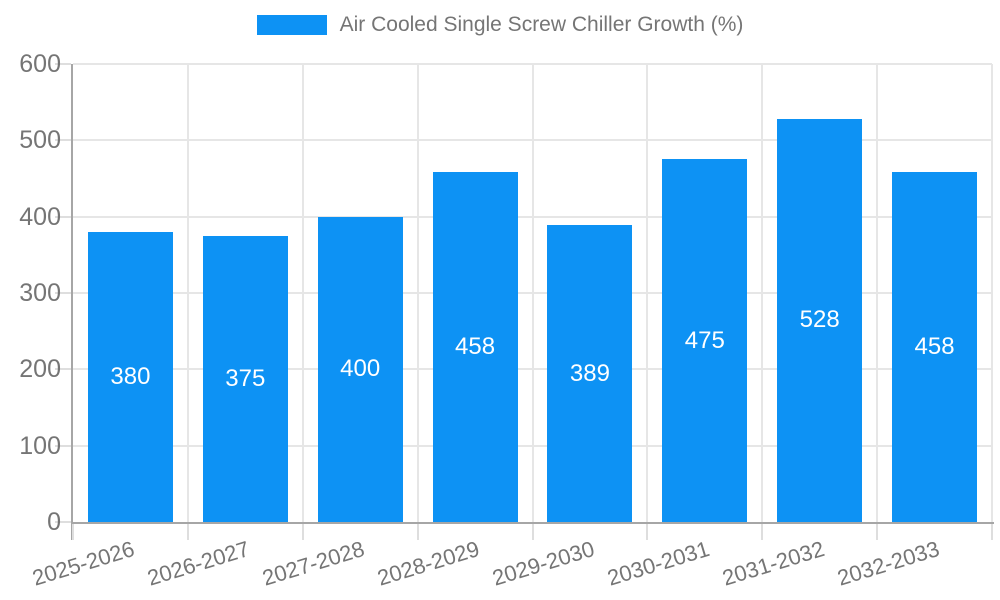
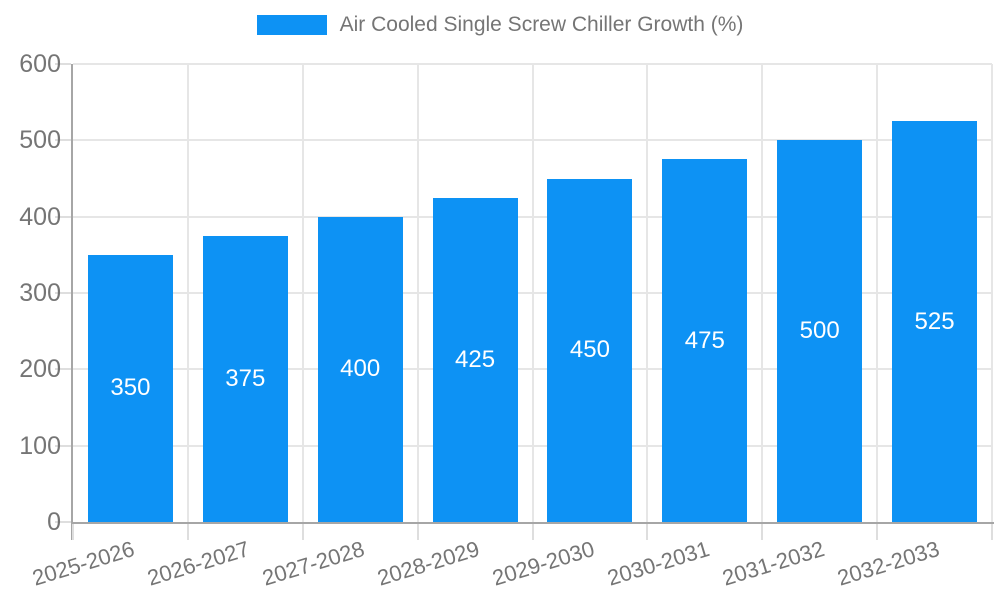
2025-2026: 380 -> 350
2028-2029: 458 -> 425
2029-2030: 389 -> 450
2031-2032: 528 -> 500
2032-2033: 458 -> 525
